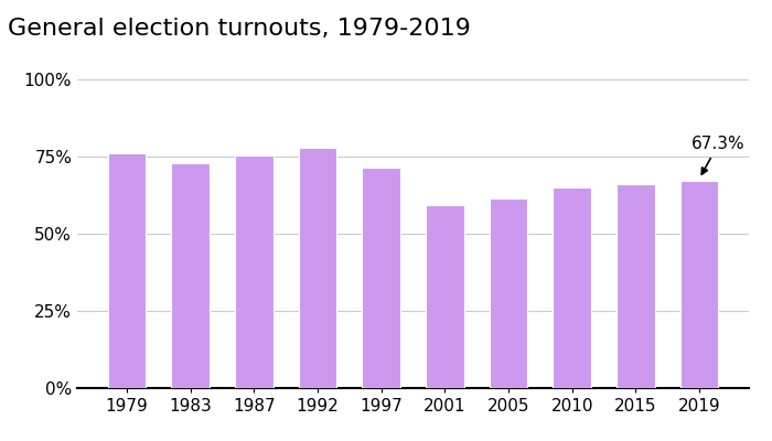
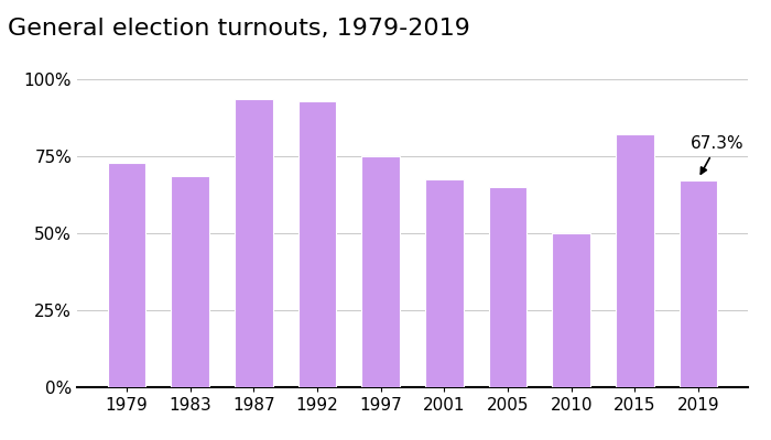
1979: 76.0% -> 73.0%
1983: 72.7% -> 68.5%
1987: 75.3% -> 93.5%
1992: 77.7% -> 93.0%
1997: 71.4% -> 75.0%
2001: 59.4% -> 67.5%
2005: 61.4% -> 65.0%
2010: 65.1% -> 50.0%
2015: 66.1% -> 82.0%
